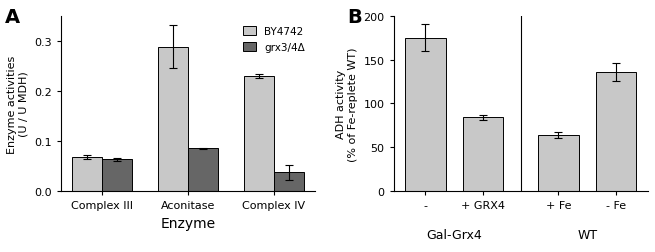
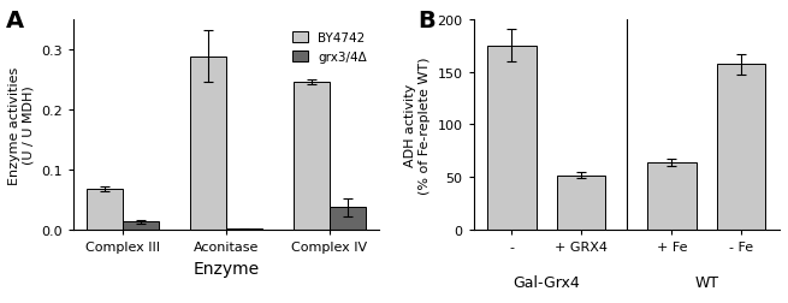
grx3/4Δ/Complex III: 0.064 -> 0.014
grx3/4Δ/Aconitase: 0.086 -> 0.002
BY4742/Complex IV: 0.230 -> 0.246
+ GRX4: 84 -> 52
- Fe: 136 -> 157
